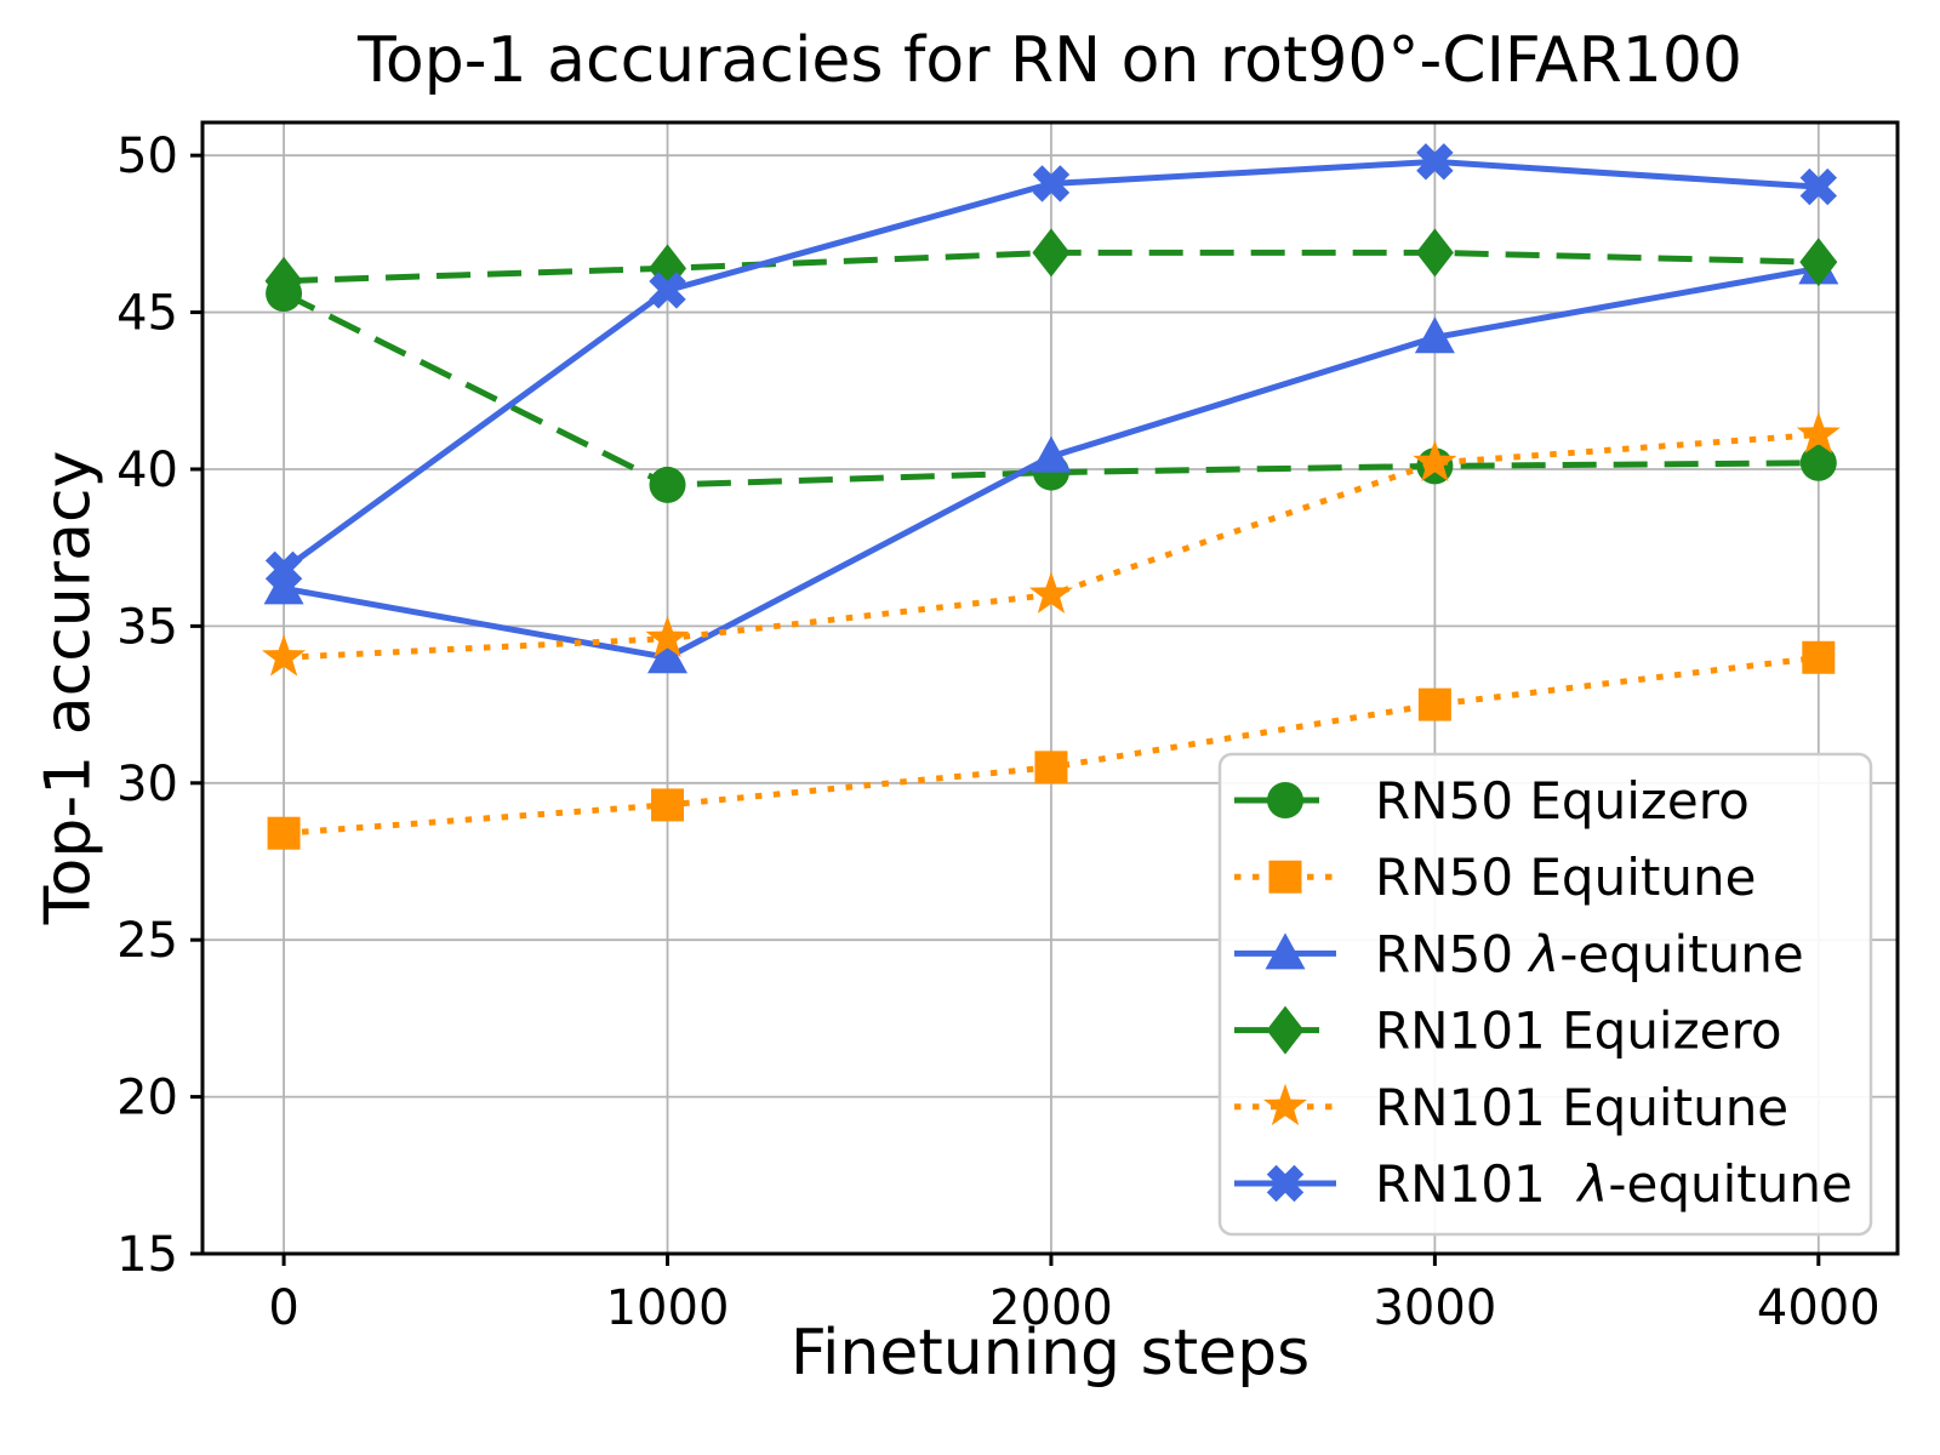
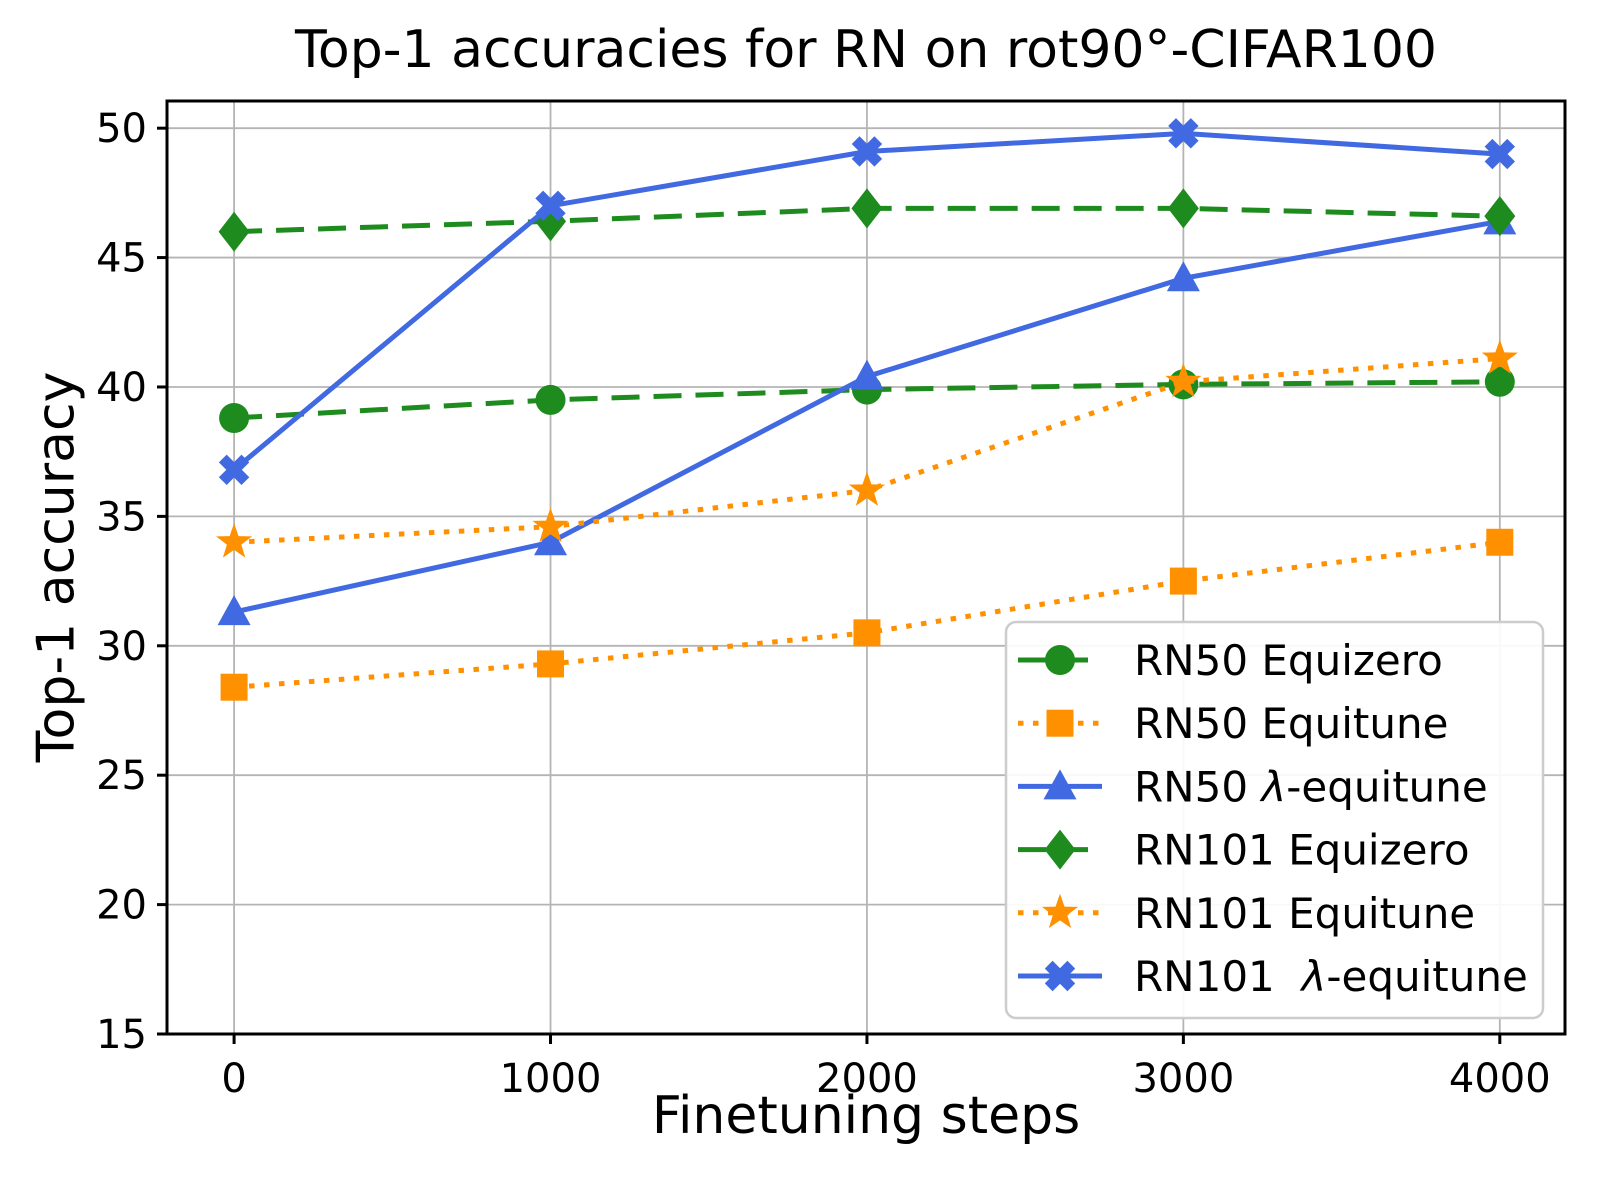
RN50 Equizero/0: 45.6 -> 38.8
RN50 λ-equitune/0: 36.2 -> 31.3
RN101 λ-equitune/1000: 45.7 -> 47.0
